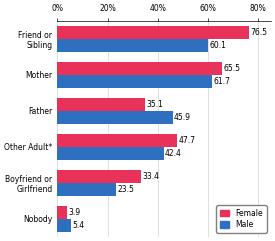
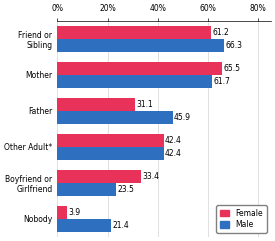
Female/Friend or Sibling: 76.5 -> 61.2
Male/Friend or Sibling: 60.1 -> 66.3
Female/Father: 35.1 -> 31.1
Female/Other Adult*: 47.7 -> 42.4
Male/Nobody: 5.4 -> 21.4
